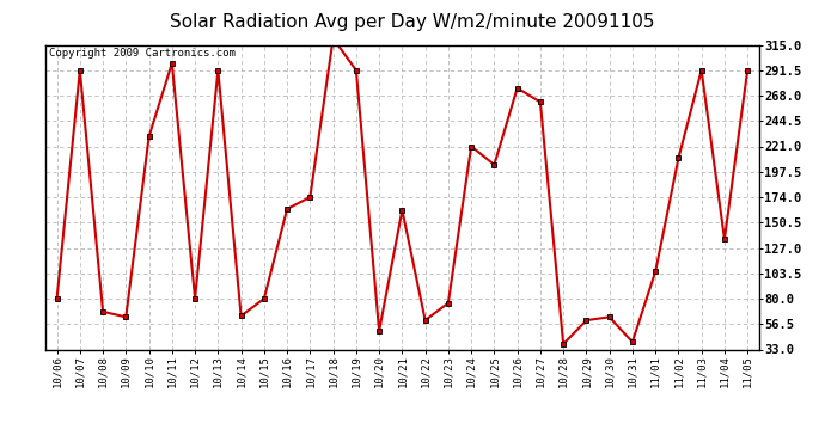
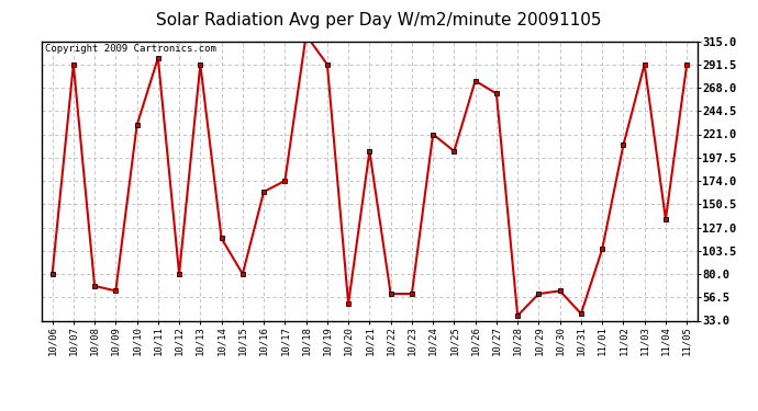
10/14: 64 -> 116
10/21: 162 -> 204
10/23: 76 -> 60
